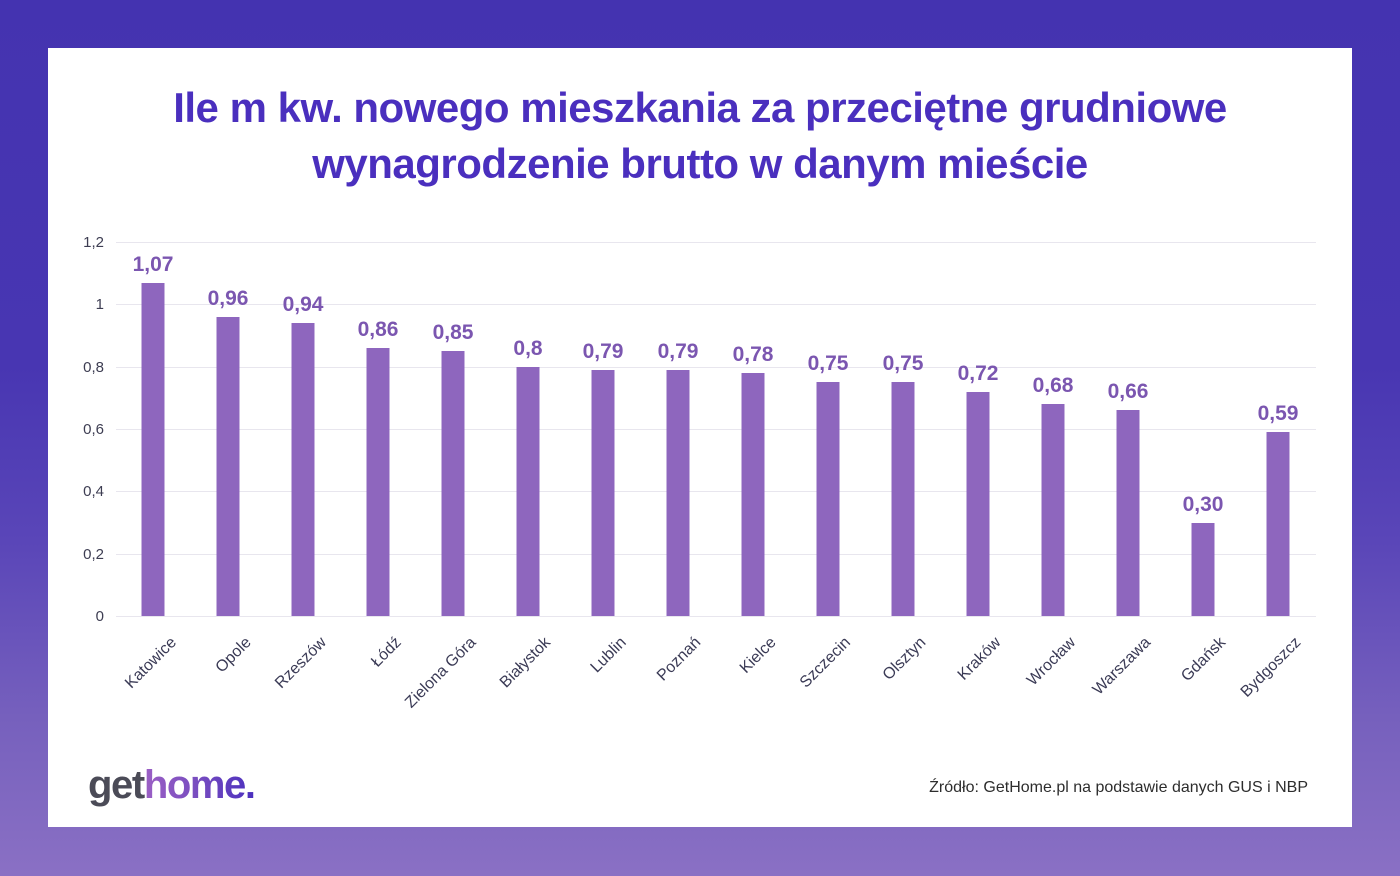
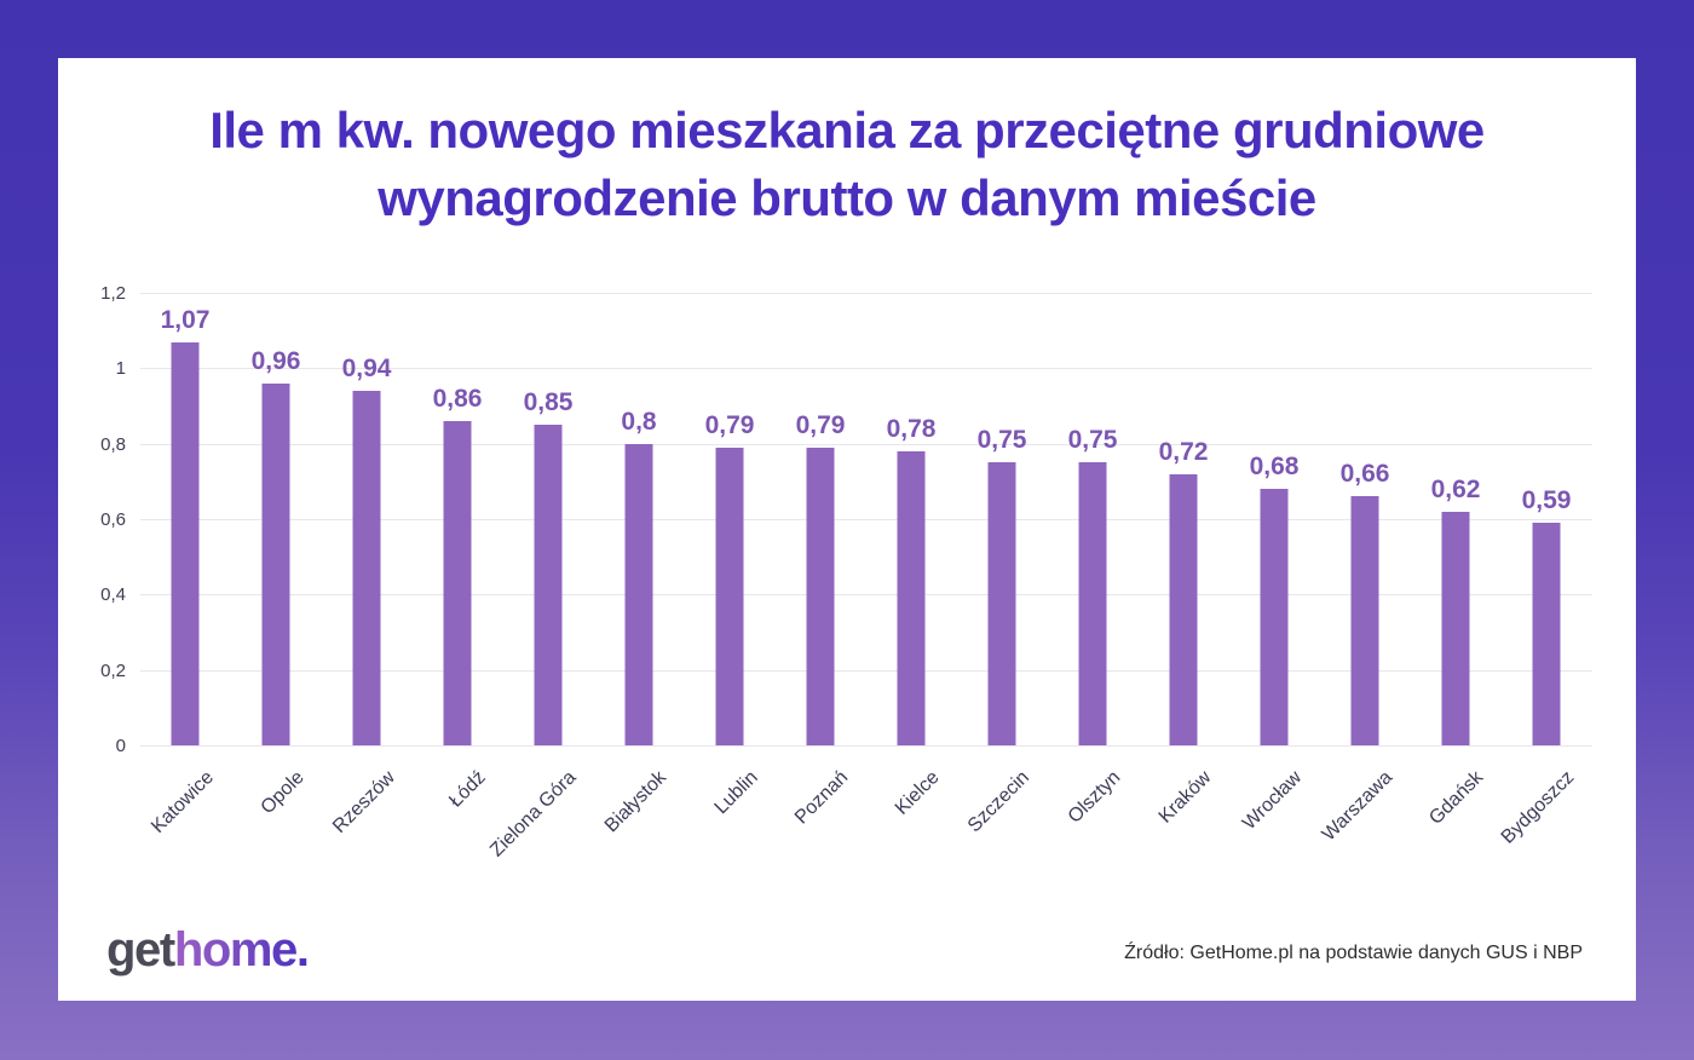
Gdańsk: 0,30 -> 0,62
